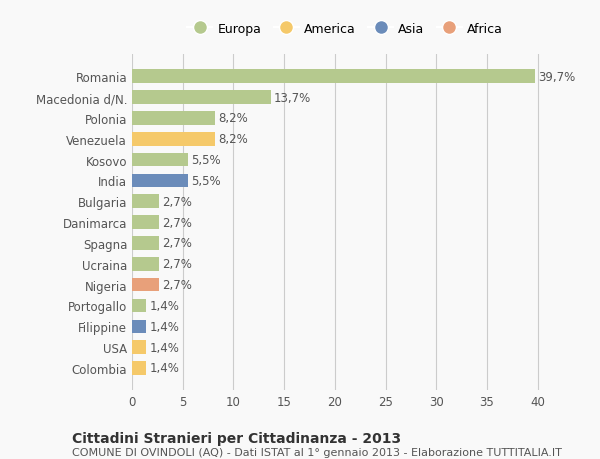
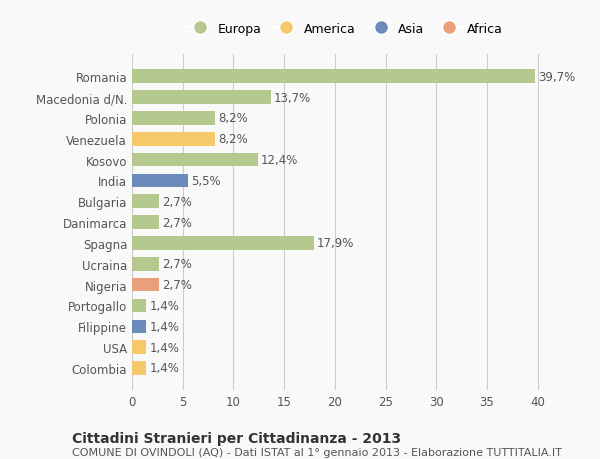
Kosovo: 5,5% -> 12,4%
Spagna: 2,7% -> 17,9%
